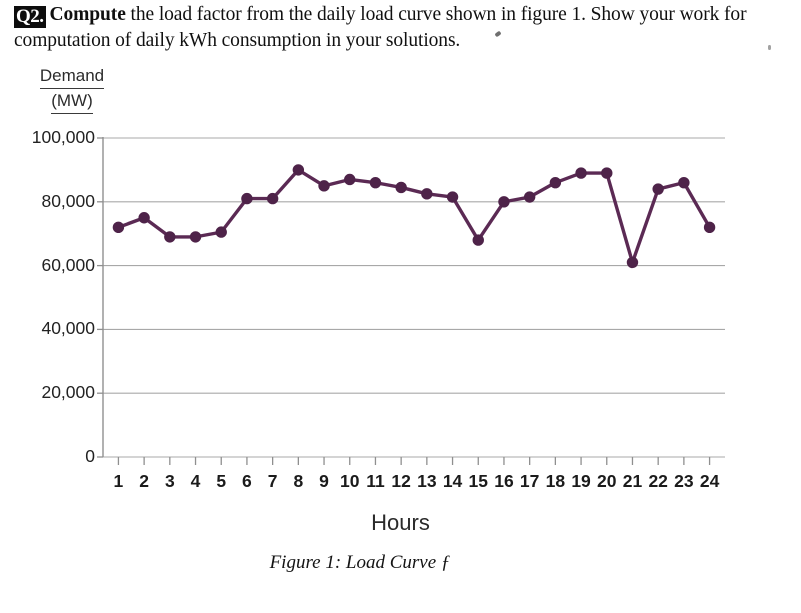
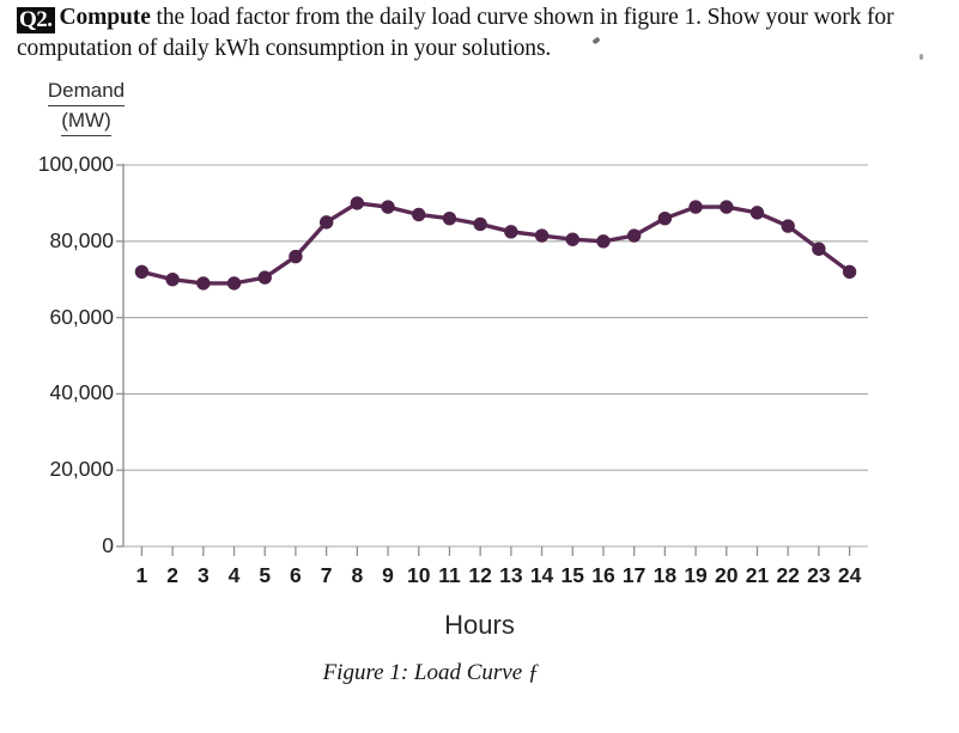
2: 75000 -> 70000
6: 81000 -> 76000
7: 81000 -> 85000
9: 85000 -> 89000
15: 68000 -> 80000
21: 61000 -> 88000
23: 86000 -> 78000
